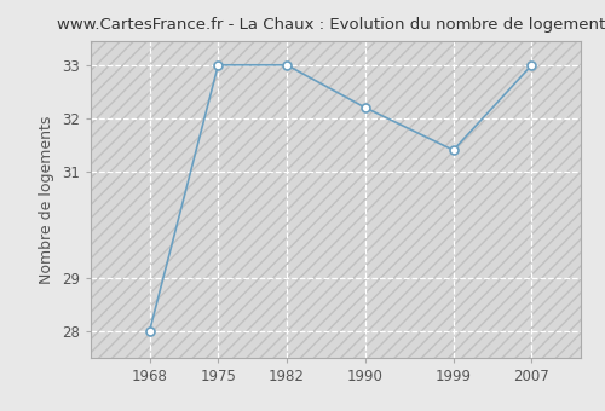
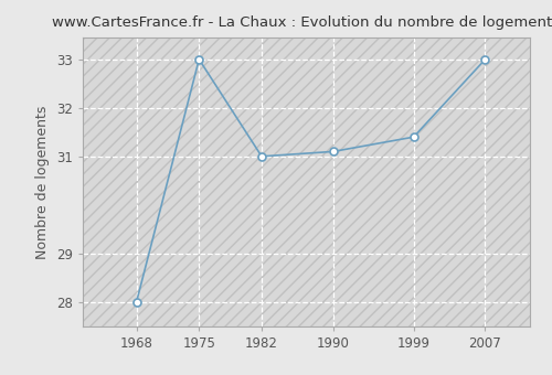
1982: 33.0 -> 31.0
1990: 32.2 -> 31.1
